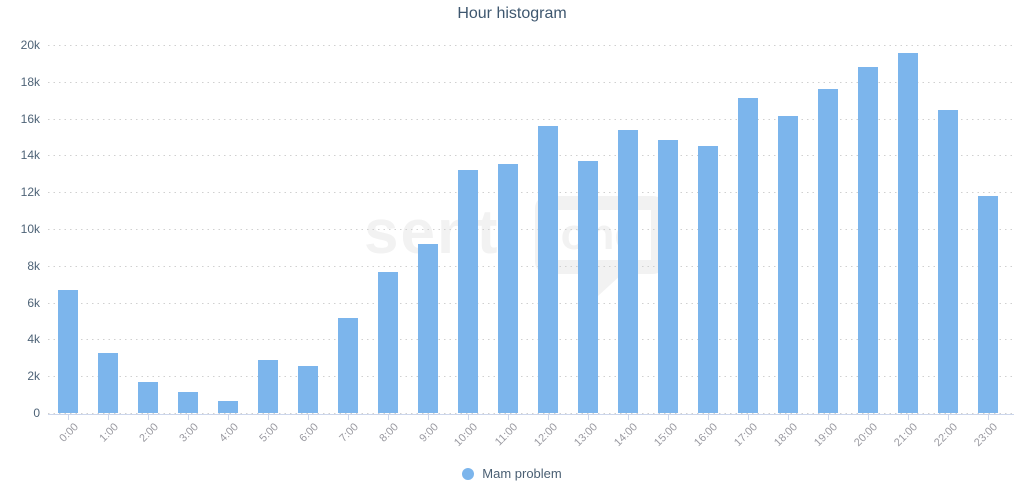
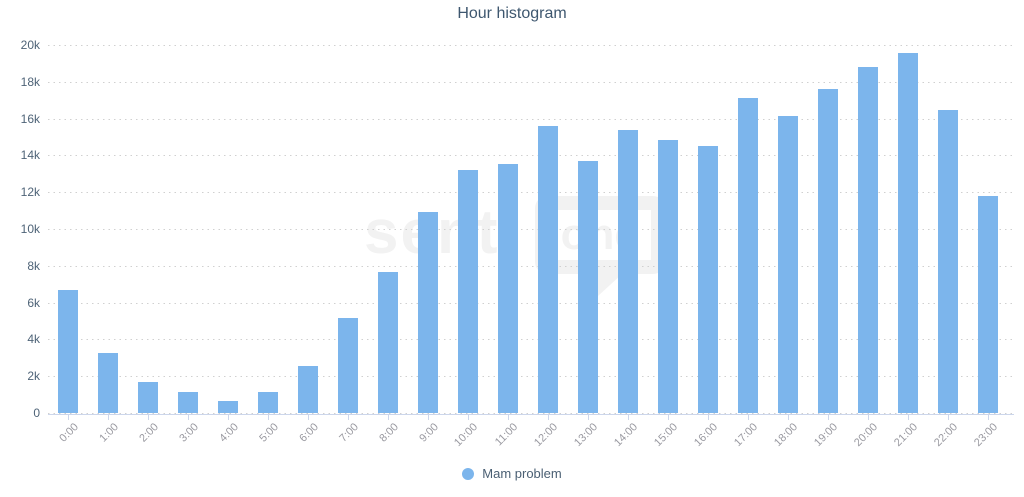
5:00: 2.9k -> 1.2k
9:00: 9.2k -> 10.9k
